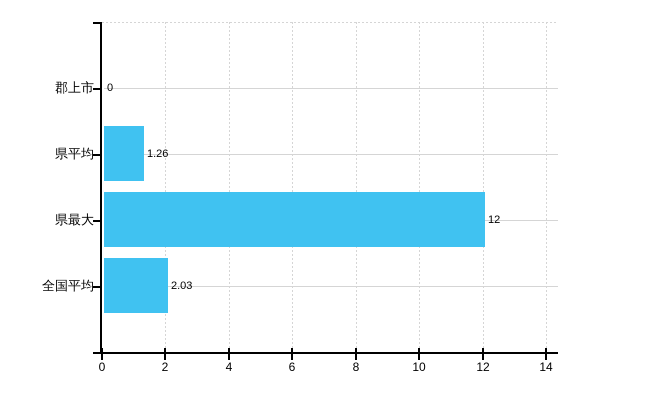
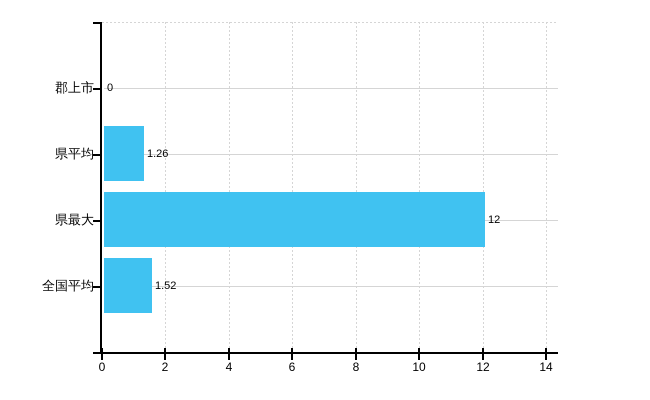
全国平均: 2.03 -> 1.52
